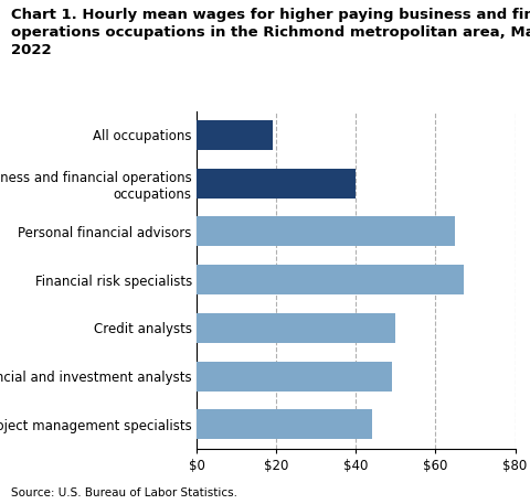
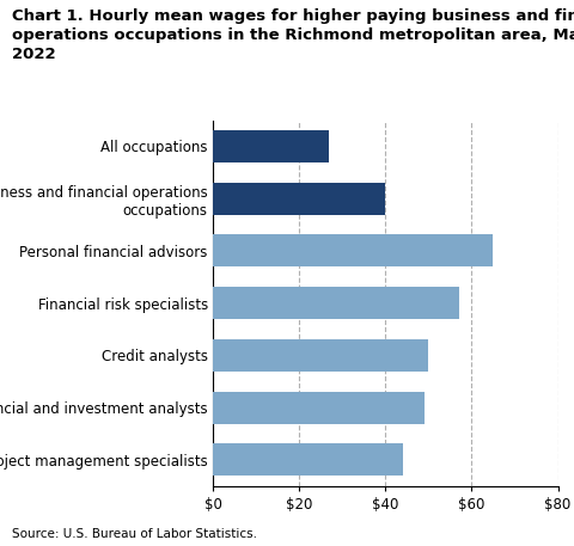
All occupations: $19 -> $27
Financial risk specialists: $67 -> $57
